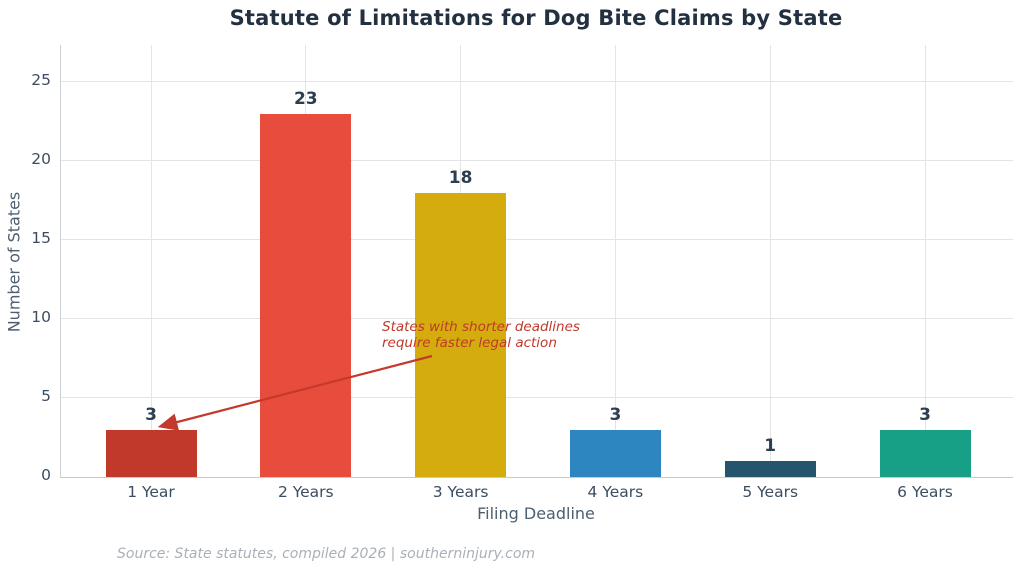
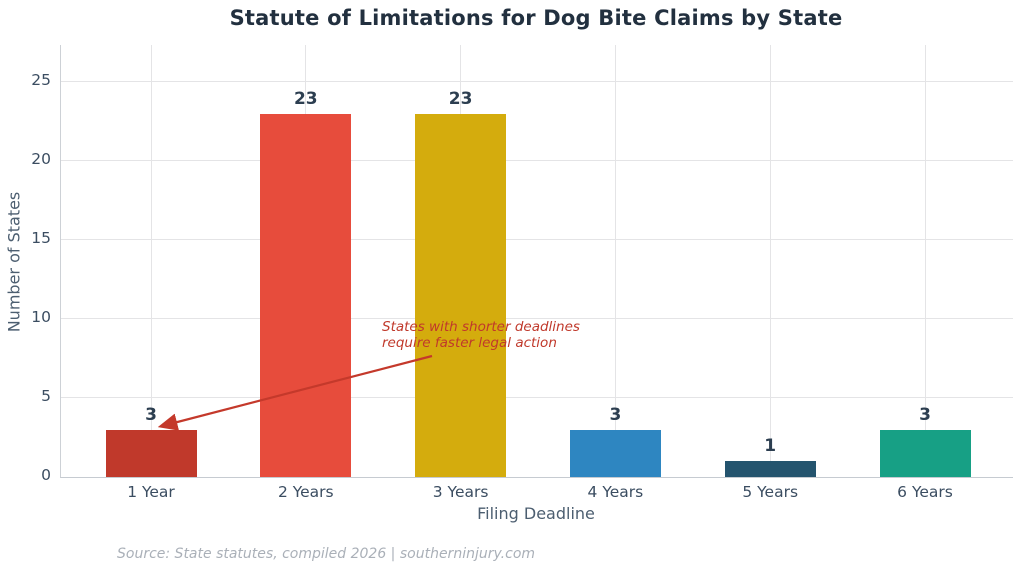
3 Years: 18 -> 23
